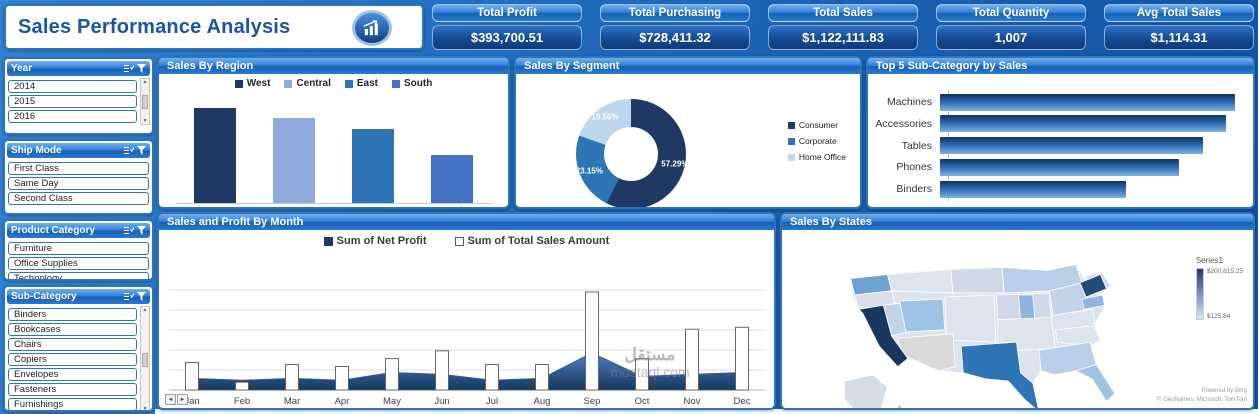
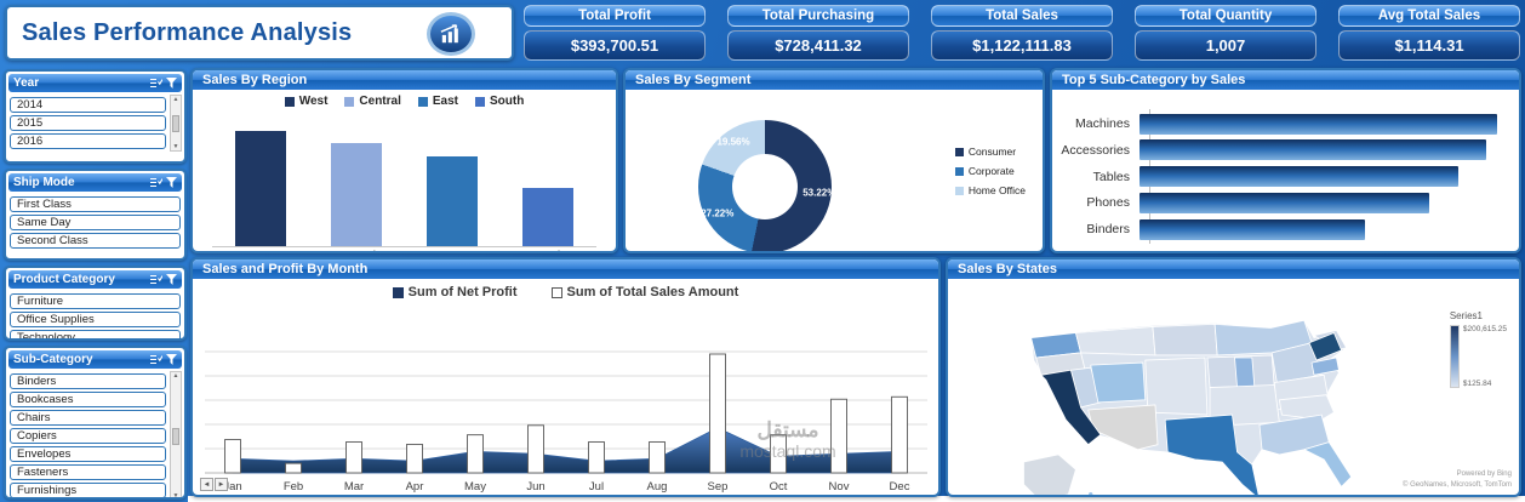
Sales By Segment/Consumer: 57.29% -> 53.22%
Sales By Segment/Corporate: 23.15% -> 27.22%
